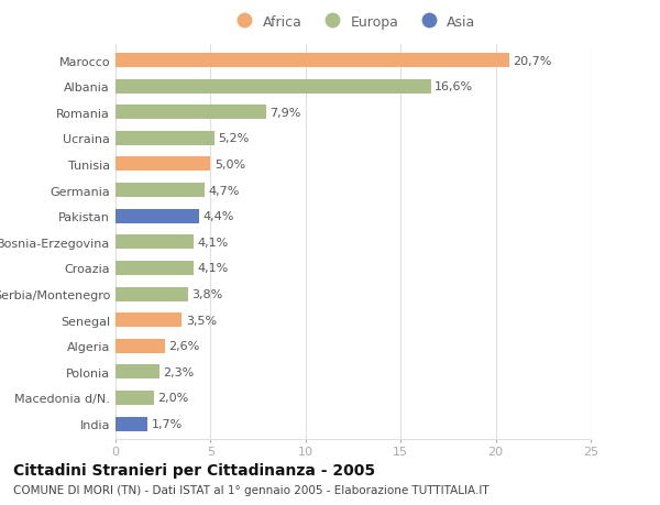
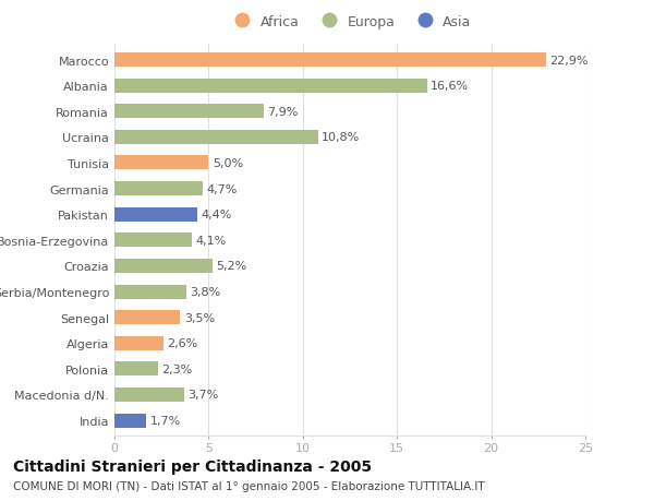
Marocco: 20,7% -> 22,9%
Ucraina: 5,2% -> 10,8%
Croazia: 4,1% -> 5,2%
Macedonia d/N.: 2,0% -> 3,7%
